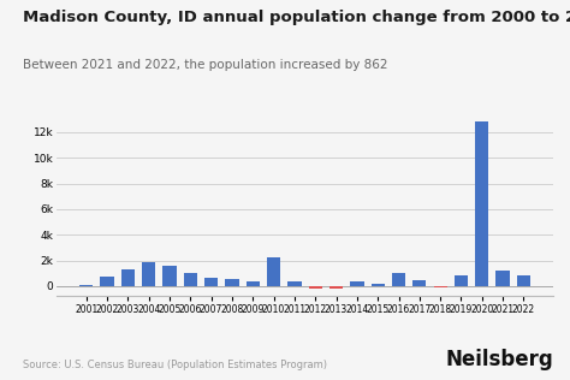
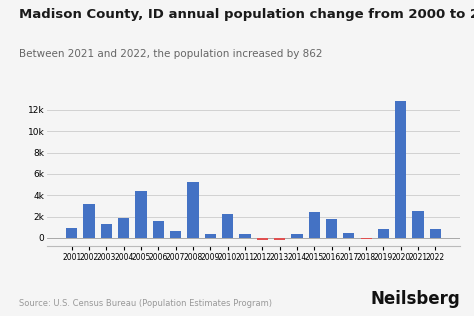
2001: 0.0k -> 0.9k
2002: 0.7k -> 3.2k
2005: 1.6k -> 4.4k
2006: 1.0k -> 1.6k
2008: 0.6k -> 5.2k
2015: 0.2k -> 2.4k
2016: 1.0k -> 1.8k
2021: 1.2k -> 2.5k
